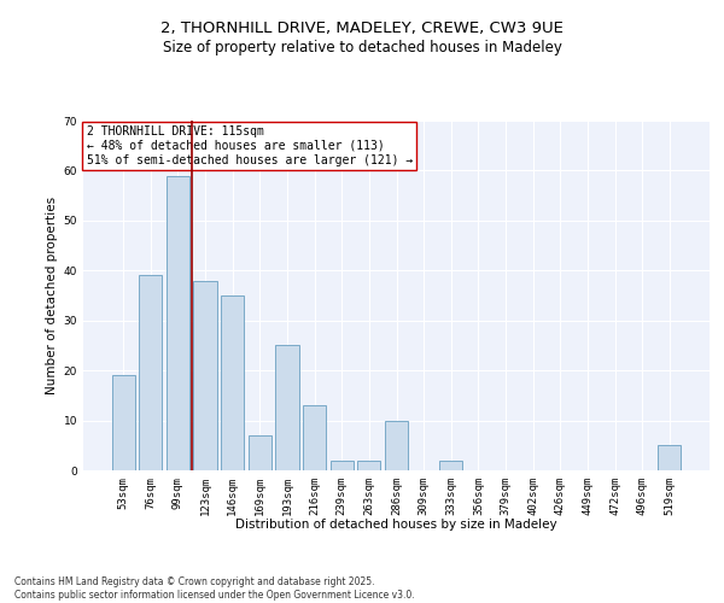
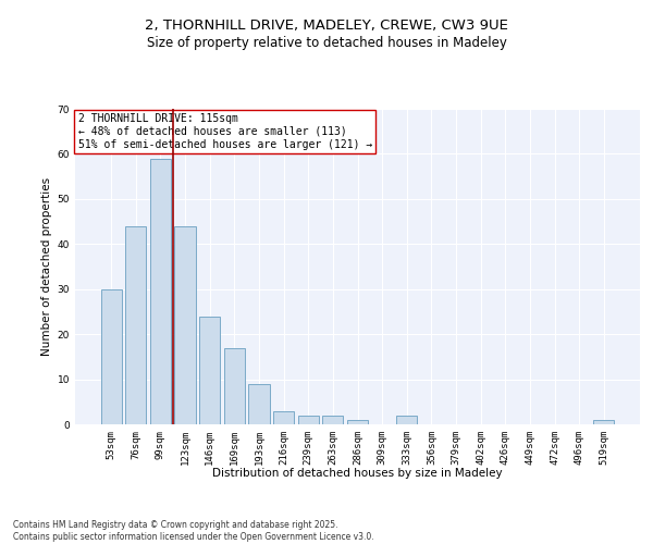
53sqm: 19 -> 30
76sqm: 39 -> 44
123sqm: 38 -> 44
146sqm: 35 -> 24
169sqm: 7 -> 17
193sqm: 25 -> 9
216sqm: 13 -> 3
286sqm: 10 -> 1
519sqm: 5 -> 1
